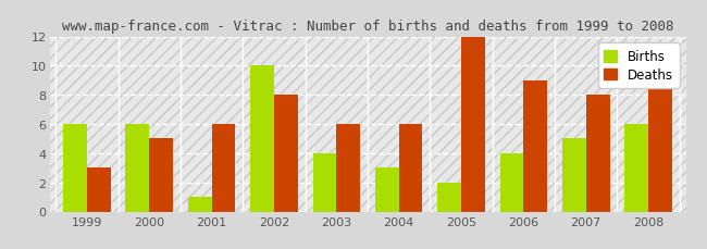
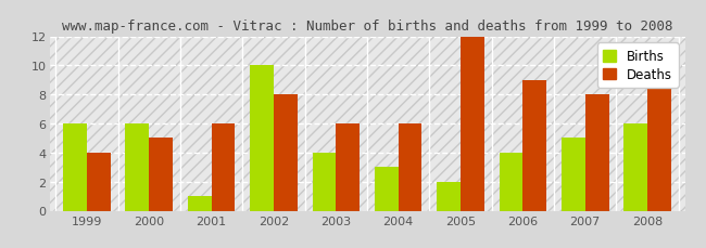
Deaths/1999: 3 -> 4
